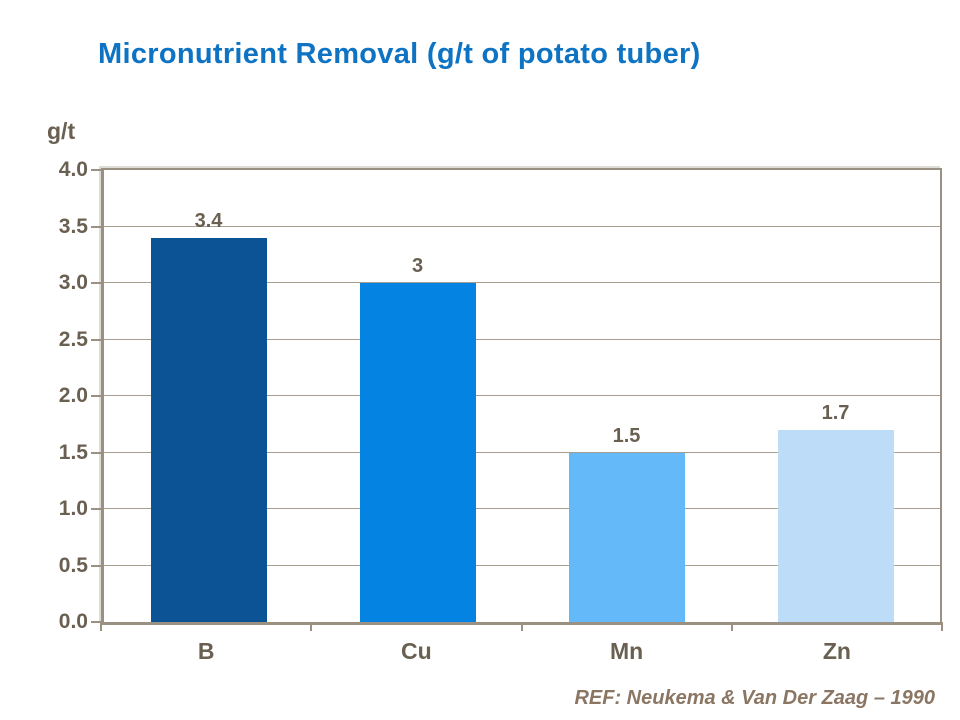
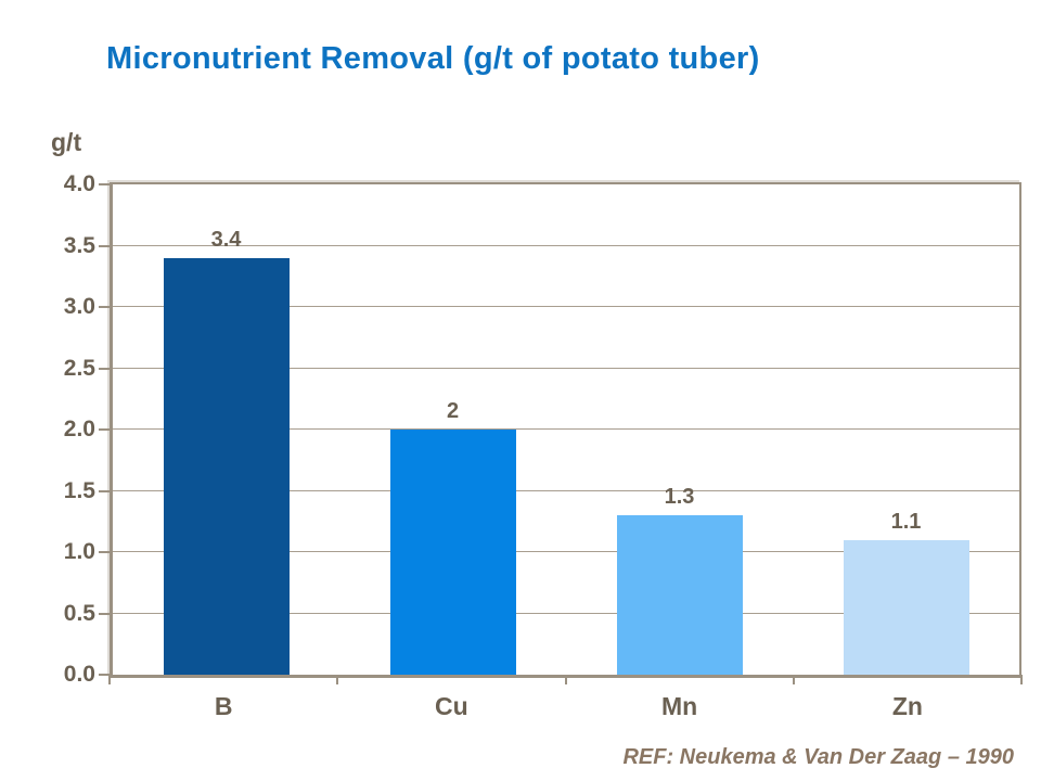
Cu: 3 -> 2
Mn: 1.5 -> 1.3
Zn: 1.7 -> 1.1
